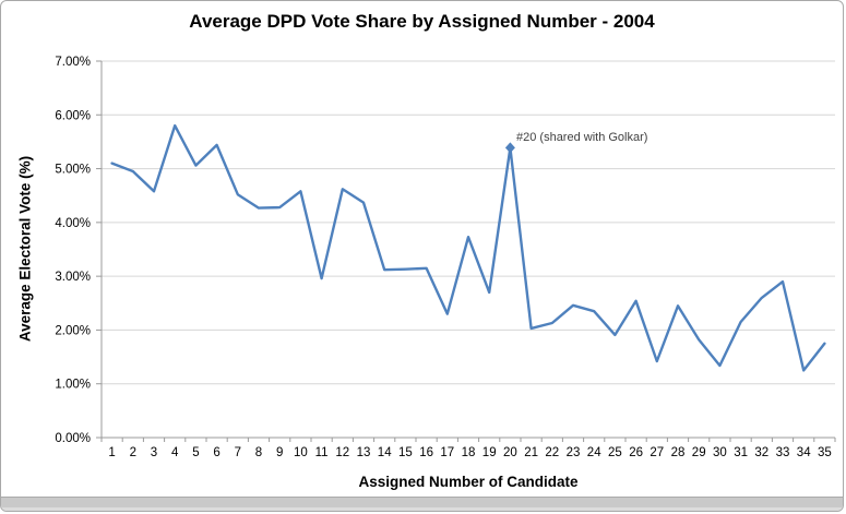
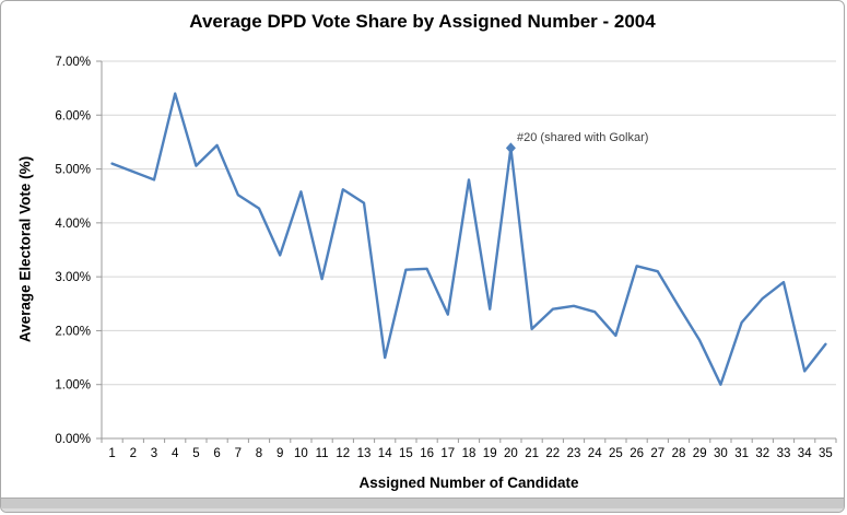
3: 4.6% -> 4.8%
4: 5.8% -> 6.4%
9: 4.3% -> 3.4%
14: 3.1% -> 1.5%
18: 3.7% -> 4.8%
19: 2.7% -> 2.4%
22: 2.1% -> 2.4%
26: 2.5% -> 3.2%
27: 1.4% -> 3.1%
30: 1.3% -> 1.0%
